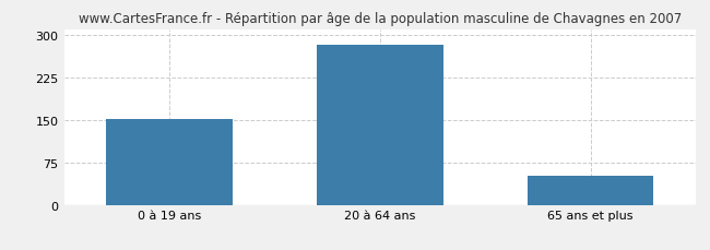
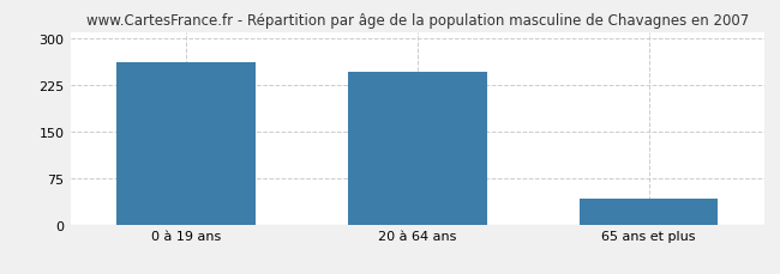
0 à 19 ans: 151 -> 262
20 à 64 ans: 282 -> 246
65 ans et plus: 52 -> 42
